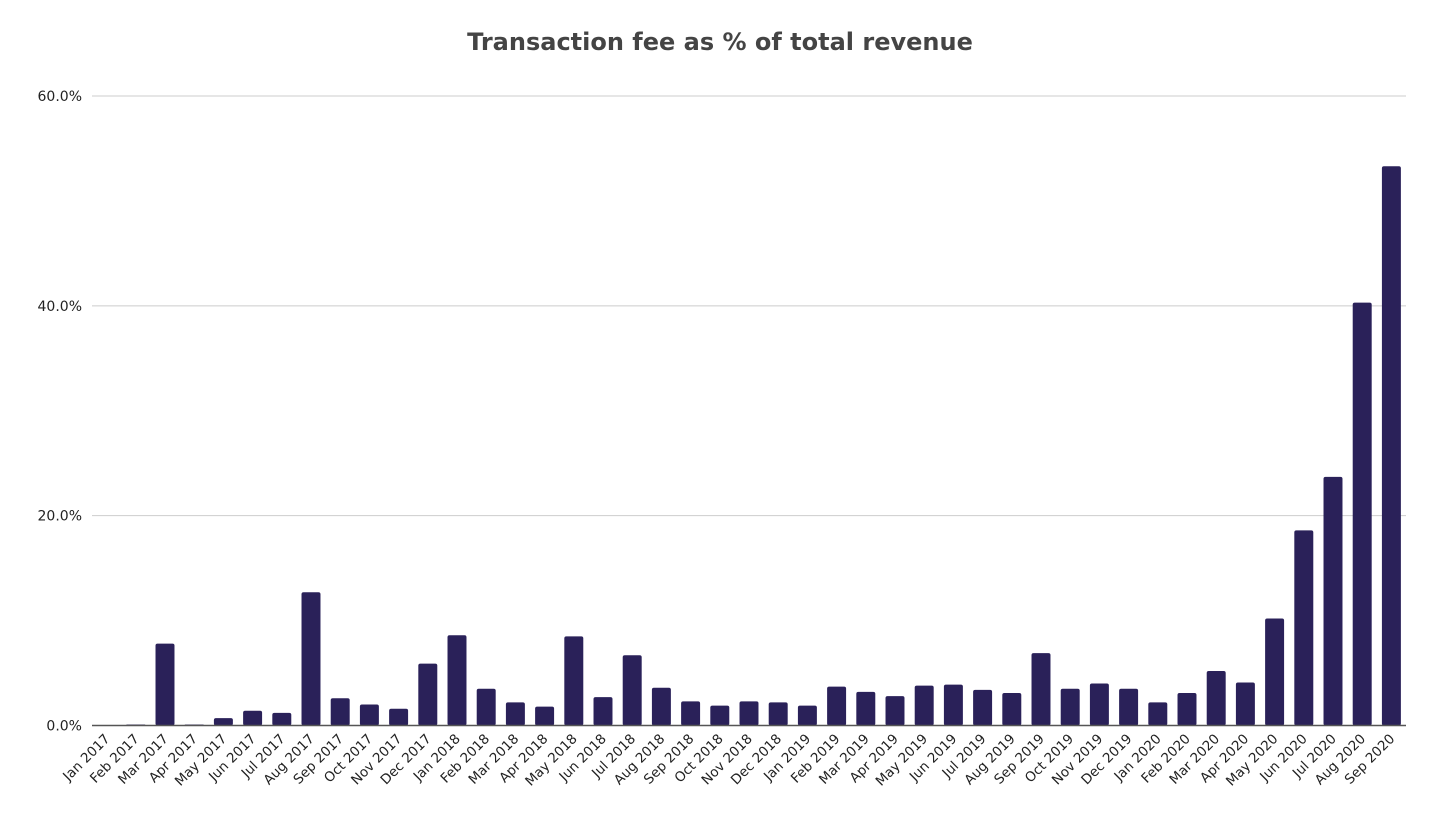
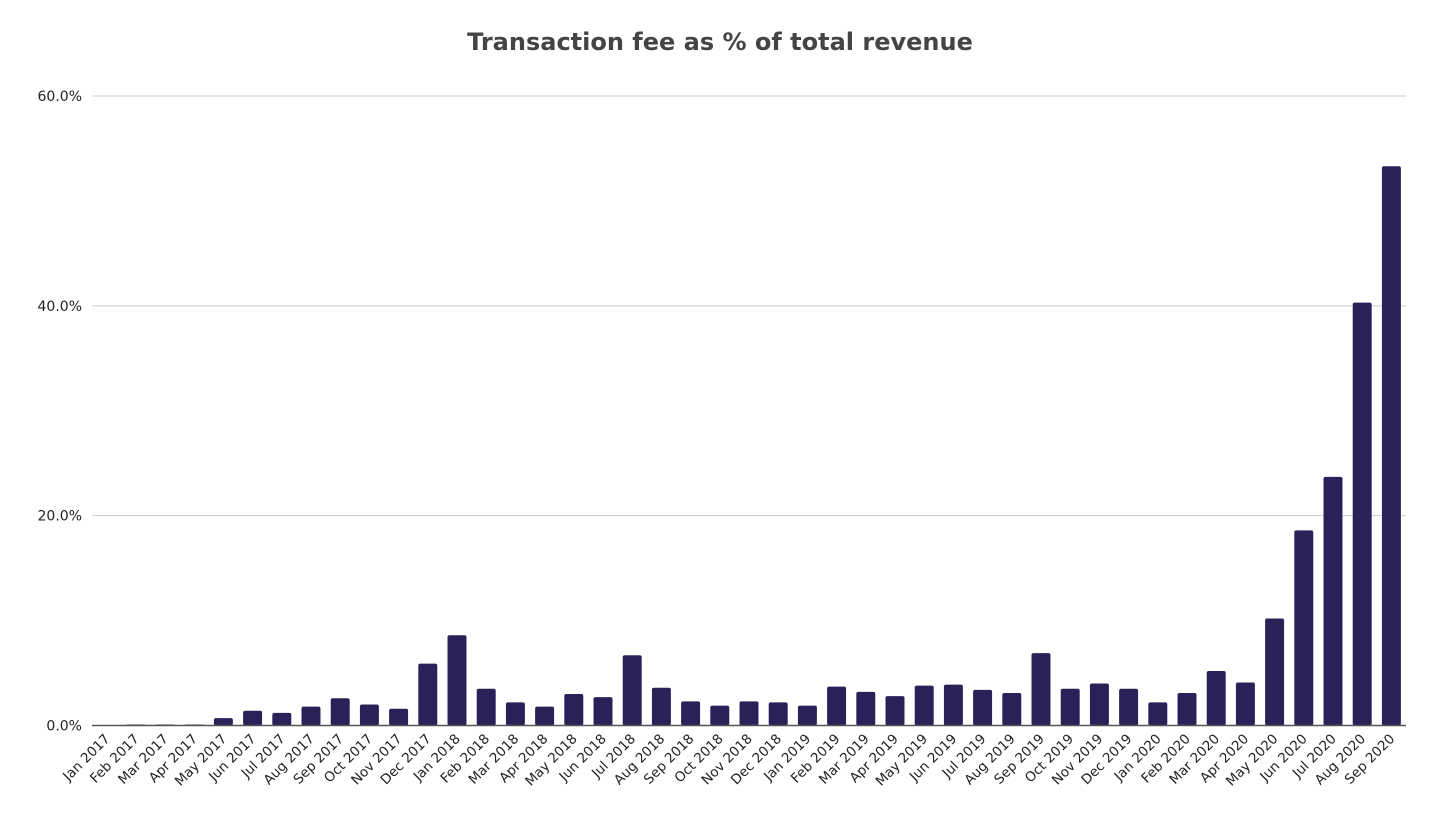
Mar 2017: 7.8% -> 0.1%
Aug 2017: 12.7% -> 1.8%
May 2018: 8.5% -> 3.0%
